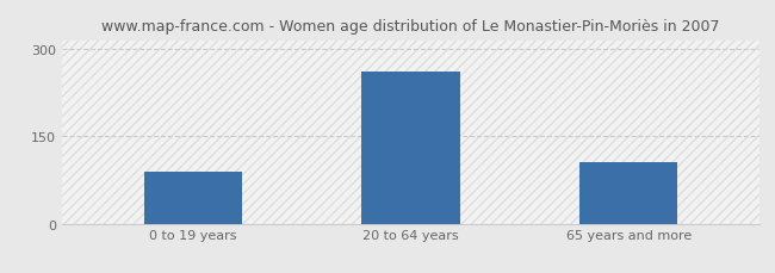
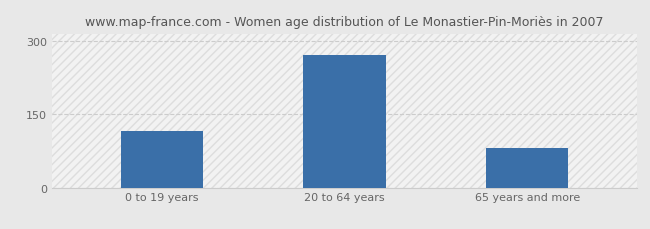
0 to 19 years: 90 -> 115
20 to 64 years: 260 -> 271
65 years and more: 105 -> 80
